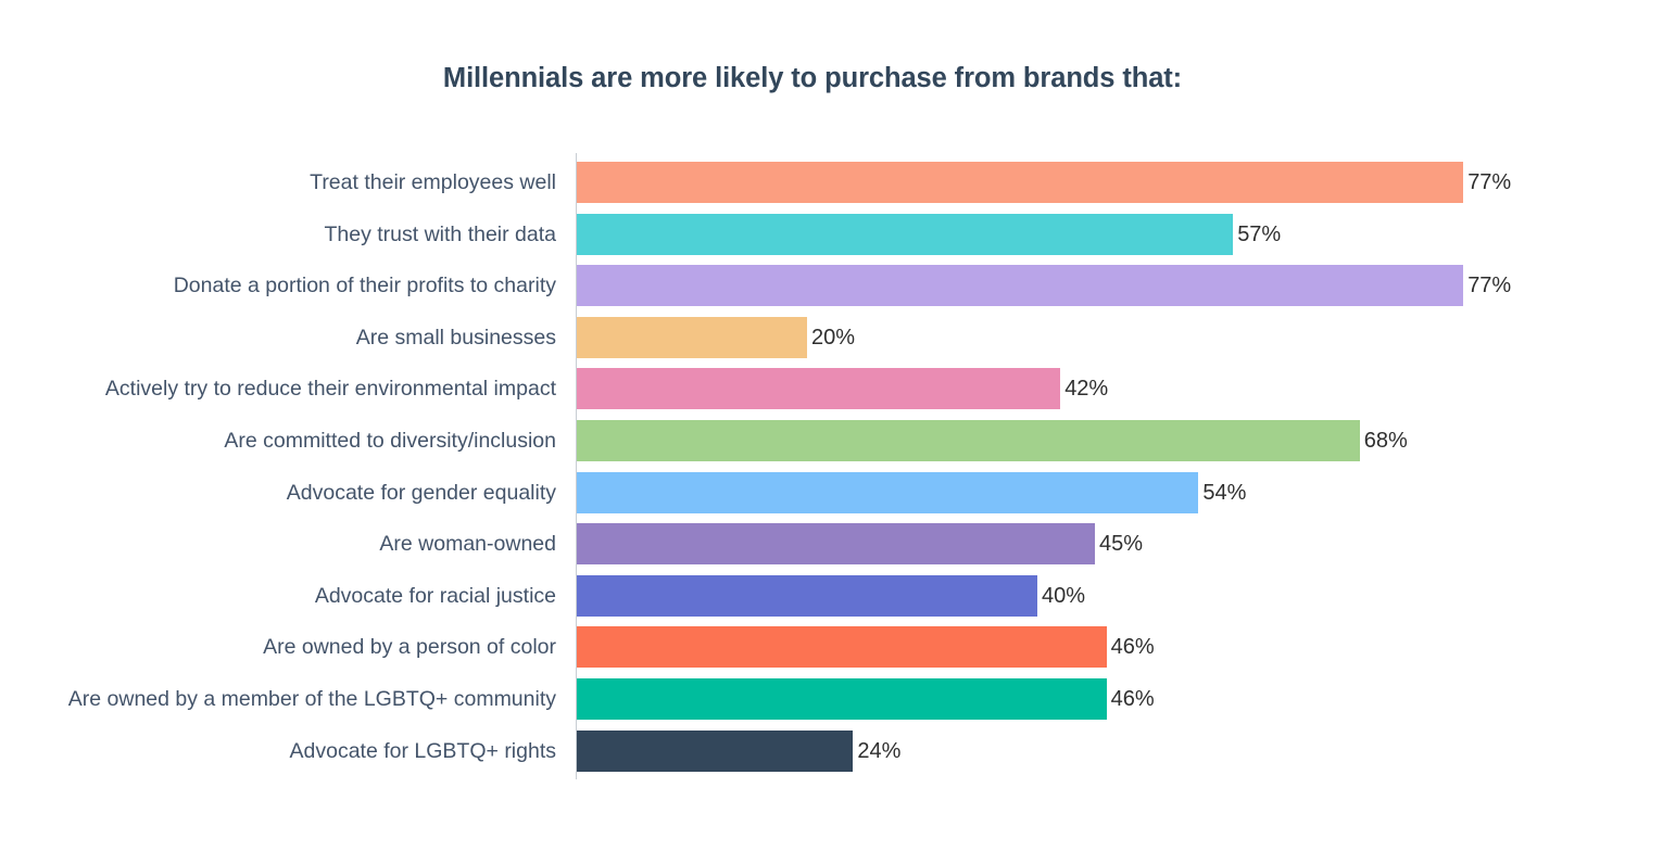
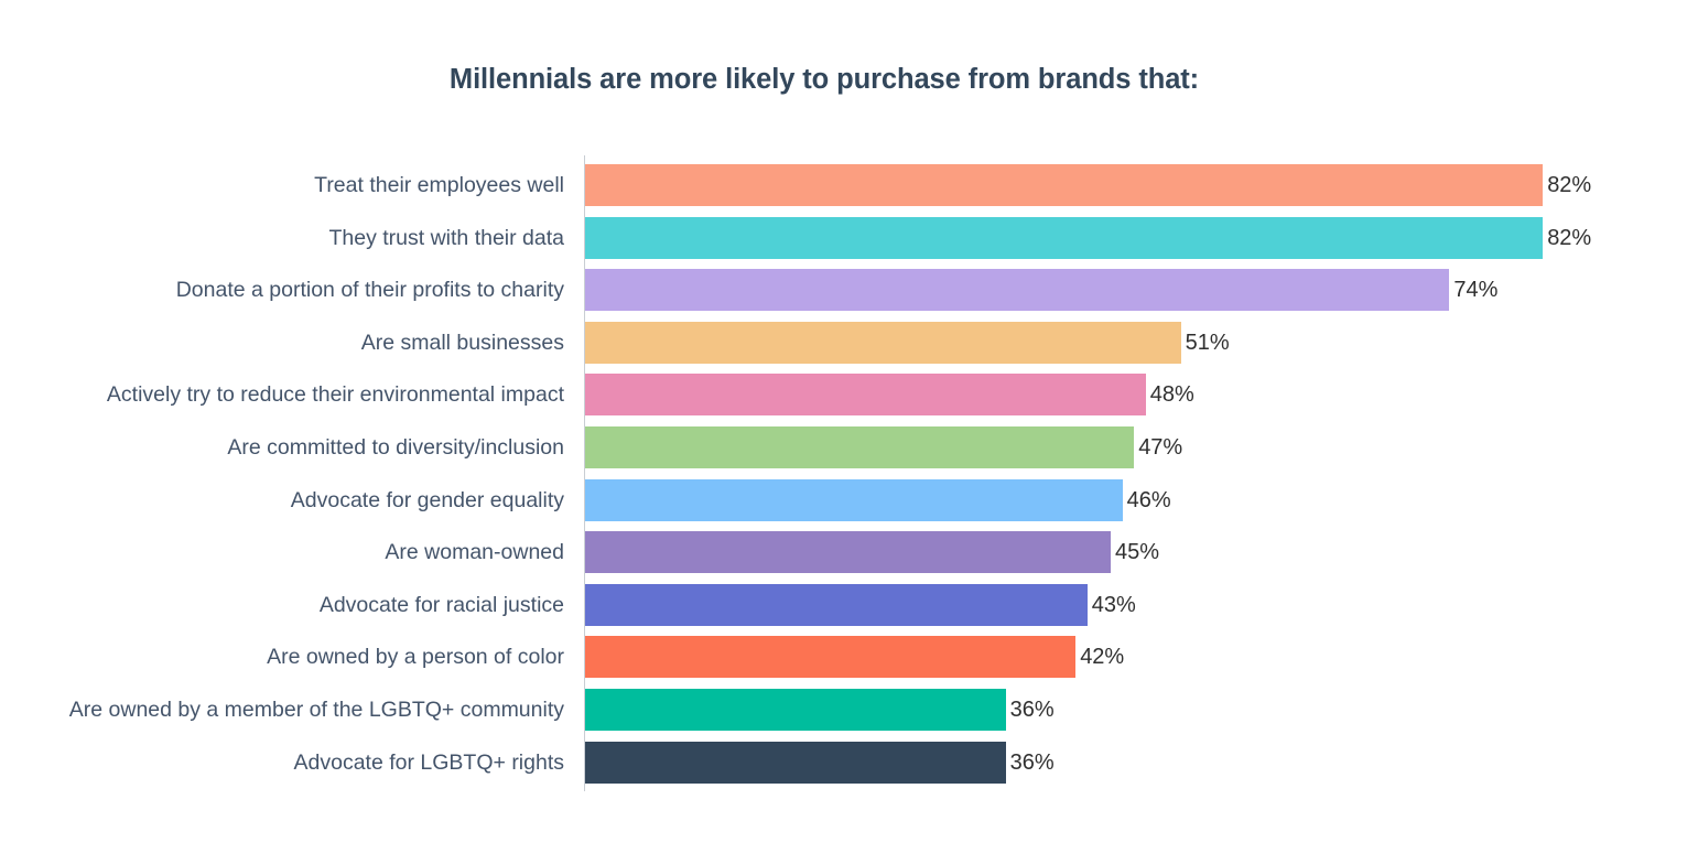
Treat their employees well: 77% -> 82%
They trust with their data: 57% -> 82%
Donate a portion of their profits to charity: 77% -> 74%
Are small businesses: 20% -> 51%
Actively try to reduce their environmental impact: 42% -> 48%
Are committed to diversity/inclusion: 68% -> 47%
Advocate for gender equality: 54% -> 46%
Advocate for racial justice: 40% -> 43%
Are owned by a person of color: 46% -> 42%
Are owned by a member of the LGBTQ+ community: 46% -> 36%
Advocate for LGBTQ+ rights: 24% -> 36%
